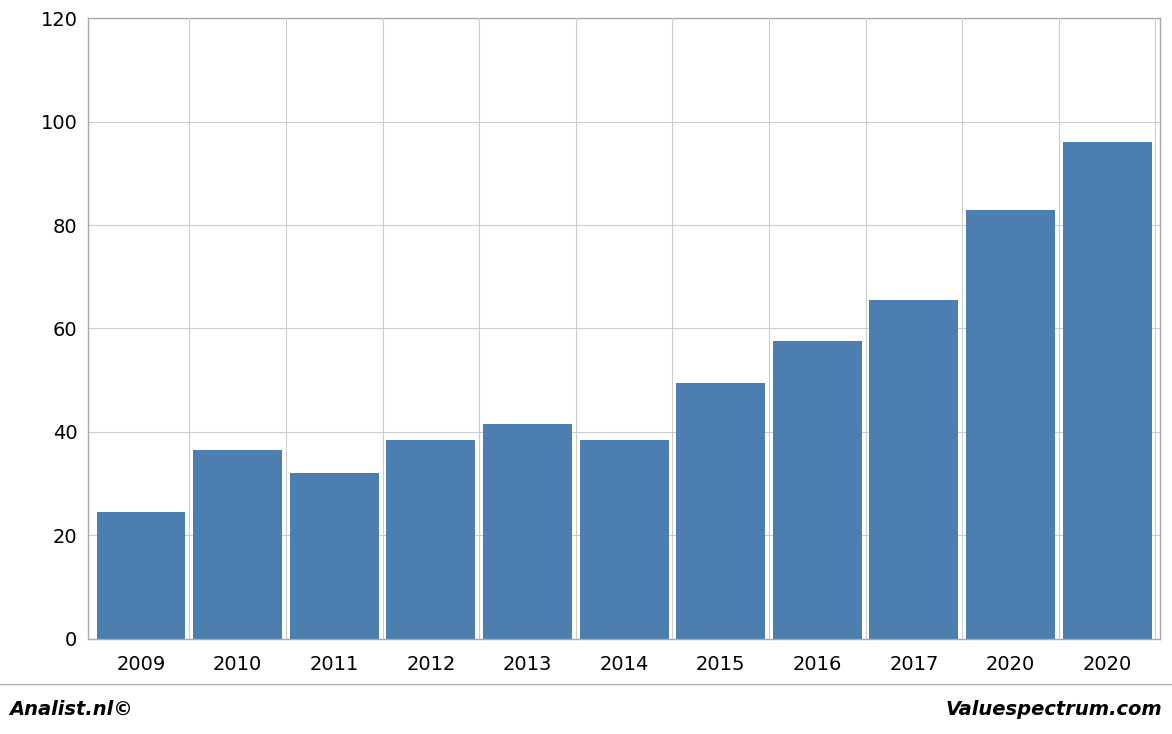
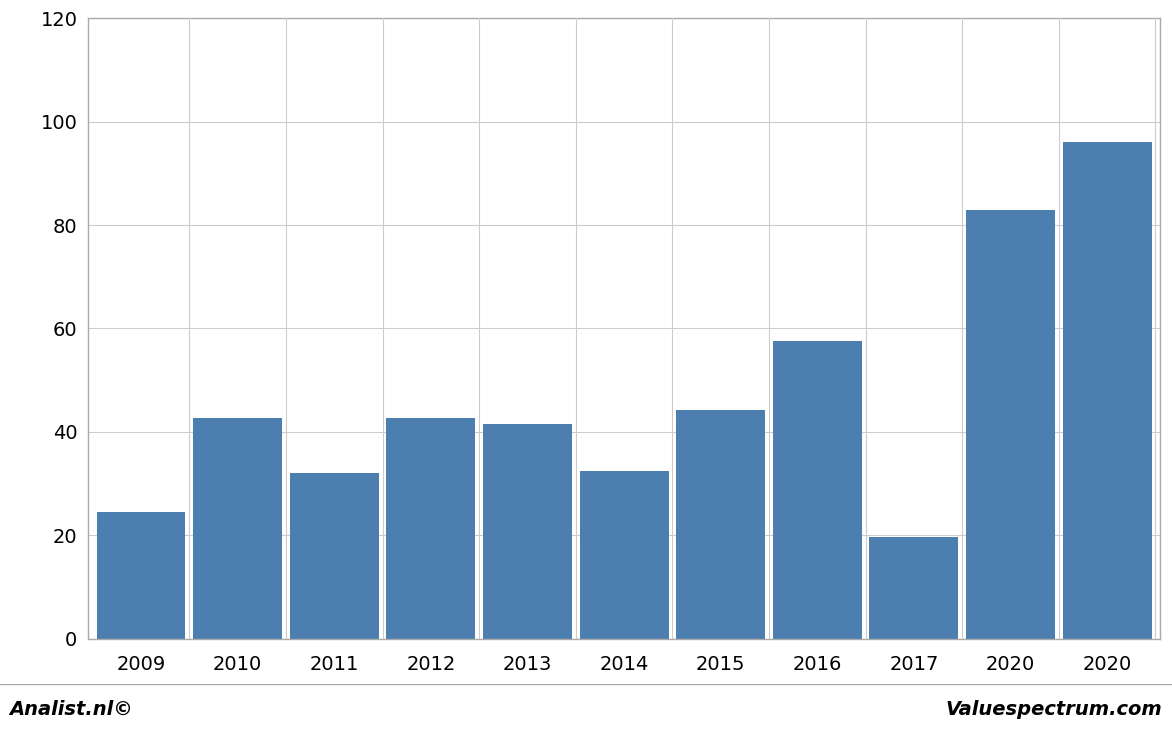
2010: 36.5 -> 42.6
2012: 38.5 -> 42.6
2014: 38.5 -> 32.4
2015: 49.5 -> 44.2
2017: 65.5 -> 19.6
